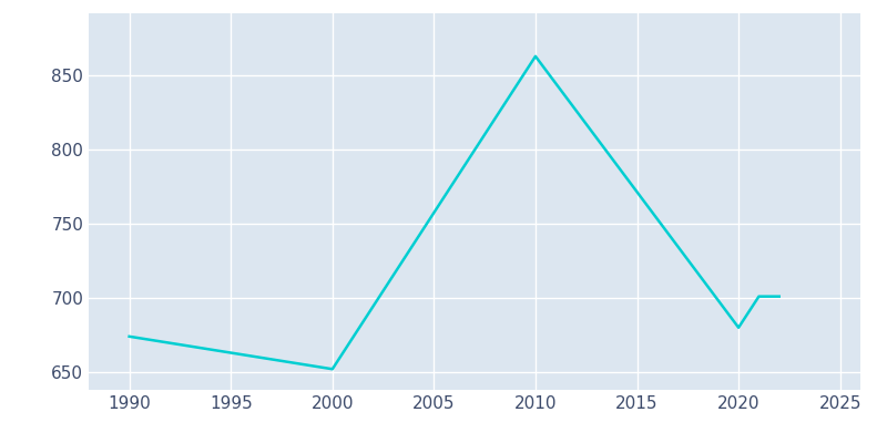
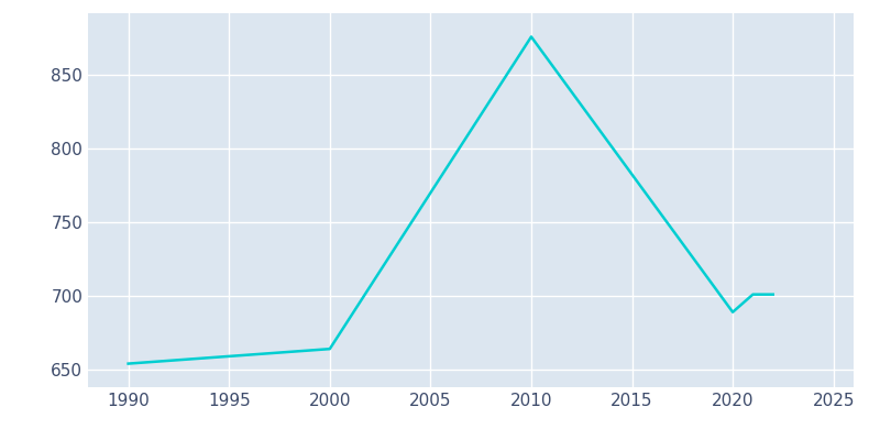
1990: 674 -> 654
2000: 652 -> 664
2010: 863 -> 876
2020: 680 -> 689
